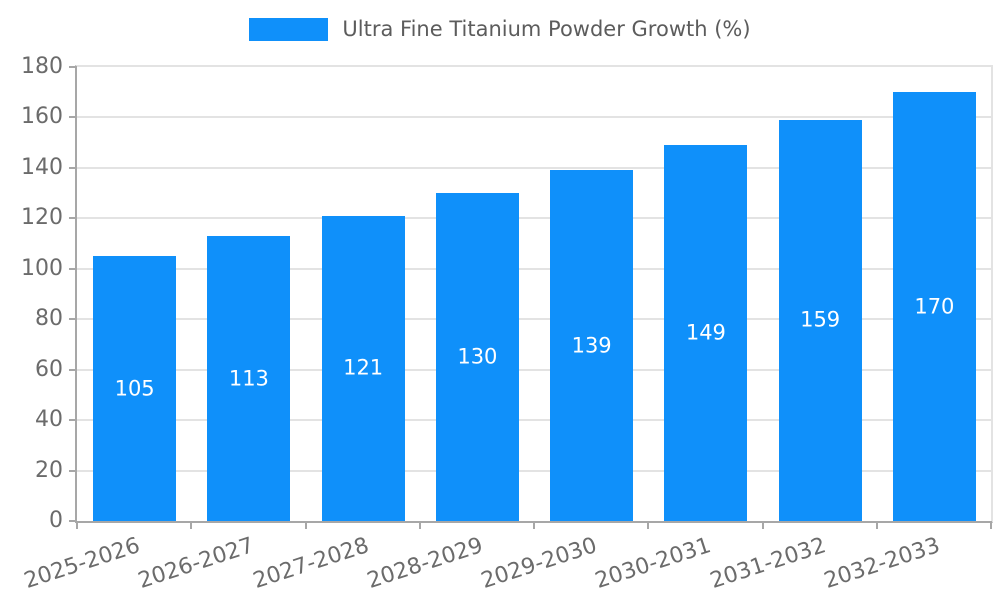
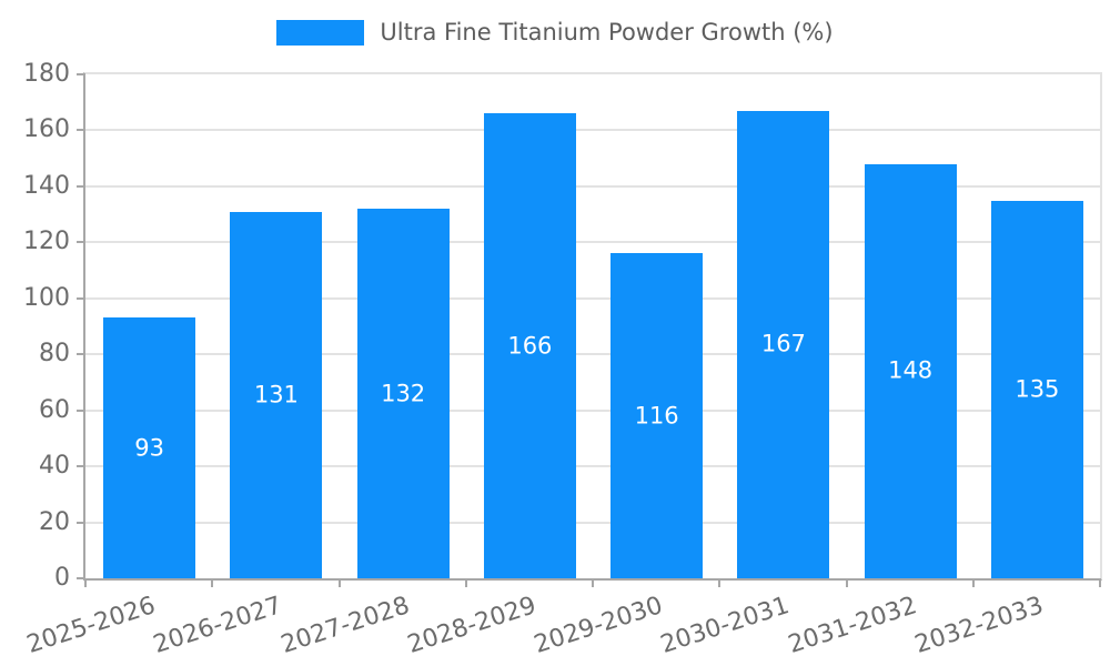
2025-2026: 105 -> 93
2026-2027: 113 -> 131
2027-2028: 121 -> 132
2028-2029: 130 -> 166
2029-2030: 139 -> 116
2030-2031: 149 -> 167
2031-2032: 159 -> 148
2032-2033: 170 -> 135
